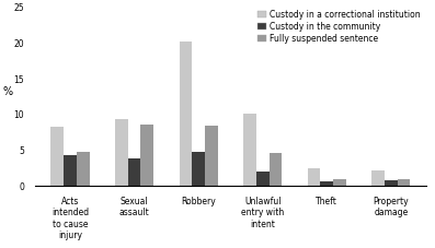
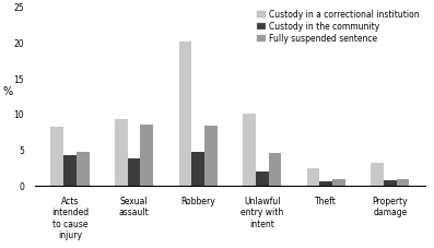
Custody in a correctional institution/Property damage: 2.2 -> 3.2
